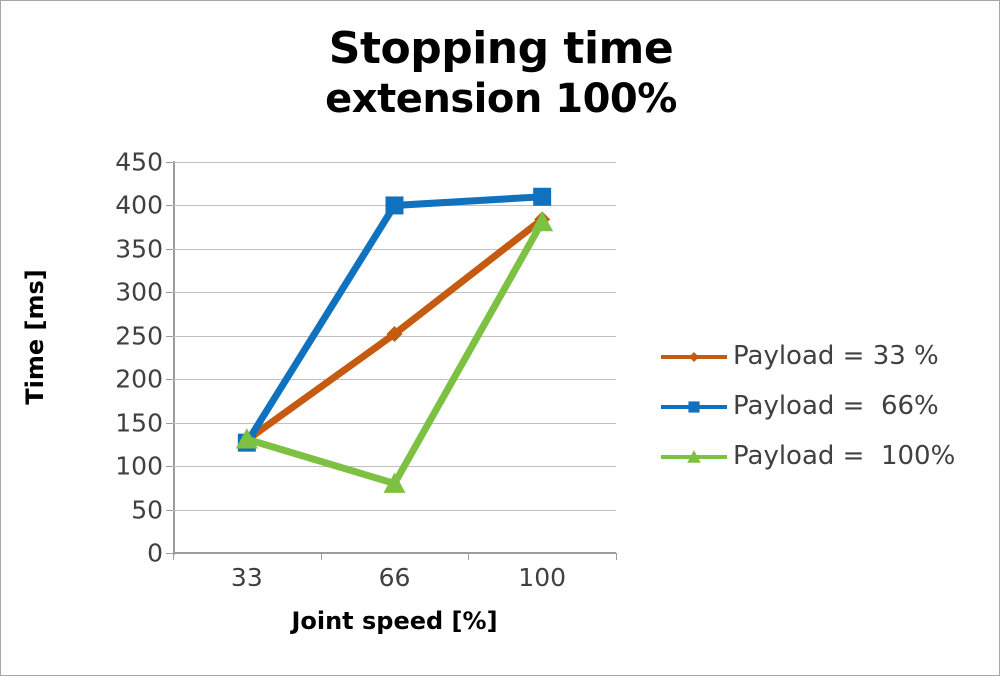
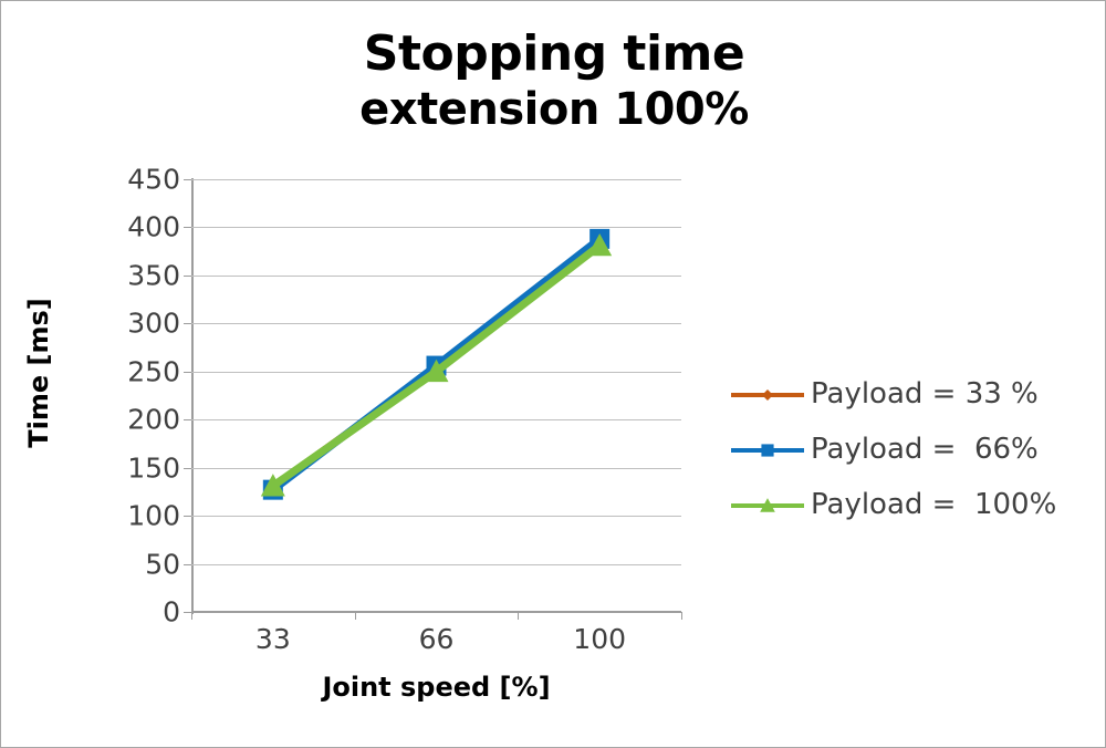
Payload = 66%/66: 400 -> 260
Payload = 100%/66: 80 -> 250
Payload = 66%/100: 410 -> 390
